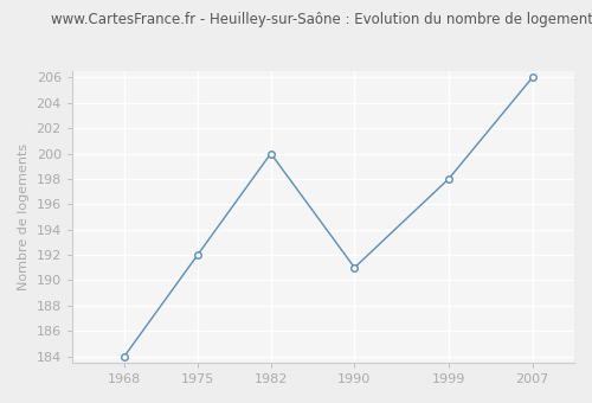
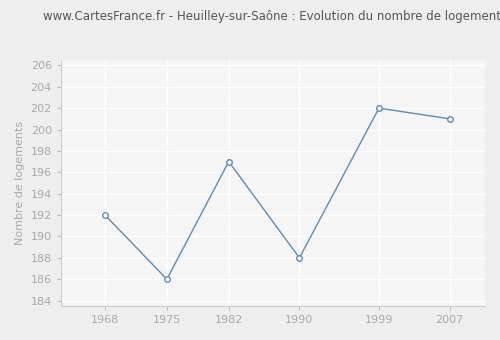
1968: 184 -> 192
1975: 192 -> 186
1982: 200 -> 197
1990: 191 -> 188
1999: 198 -> 202
2007: 206 -> 201
